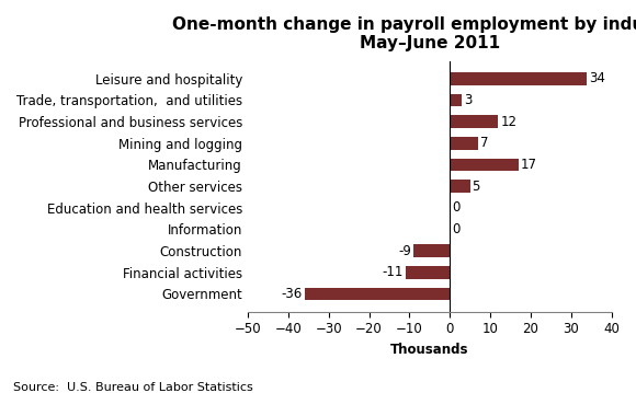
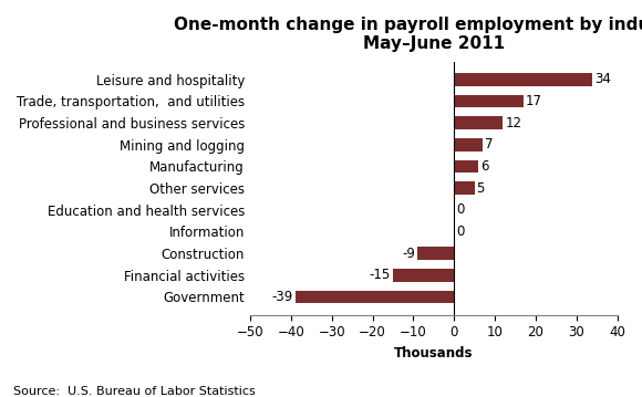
Trade, transportation, and utilities: 3 -> 17
Manufacturing: 17 -> 6
Financial activities: -11 -> -15
Government: -36 -> -39
